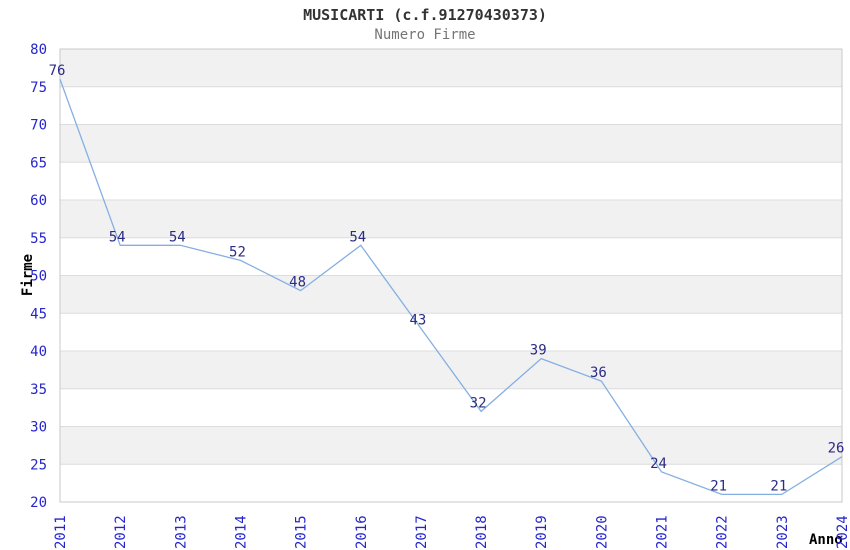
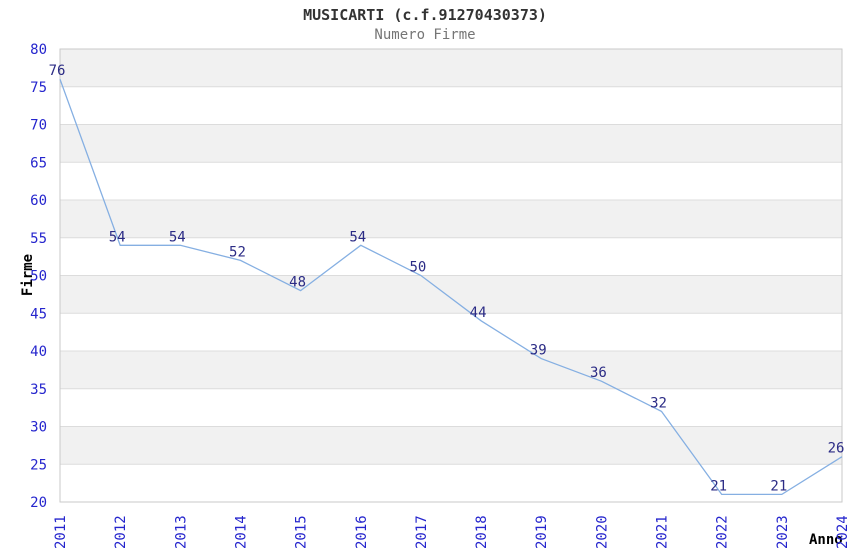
2017: 43 -> 50
2018: 32 -> 44
2021: 24 -> 32
